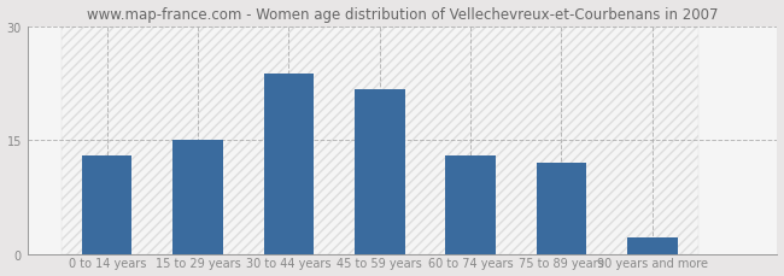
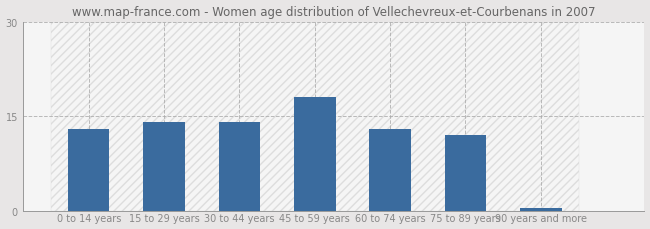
15 to 29 years: 15.0 -> 14.0
30 to 44 years: 23.8 -> 14.0
45 to 59 years: 21.6 -> 18.0
90 years and more: 2.2 -> 0.5
